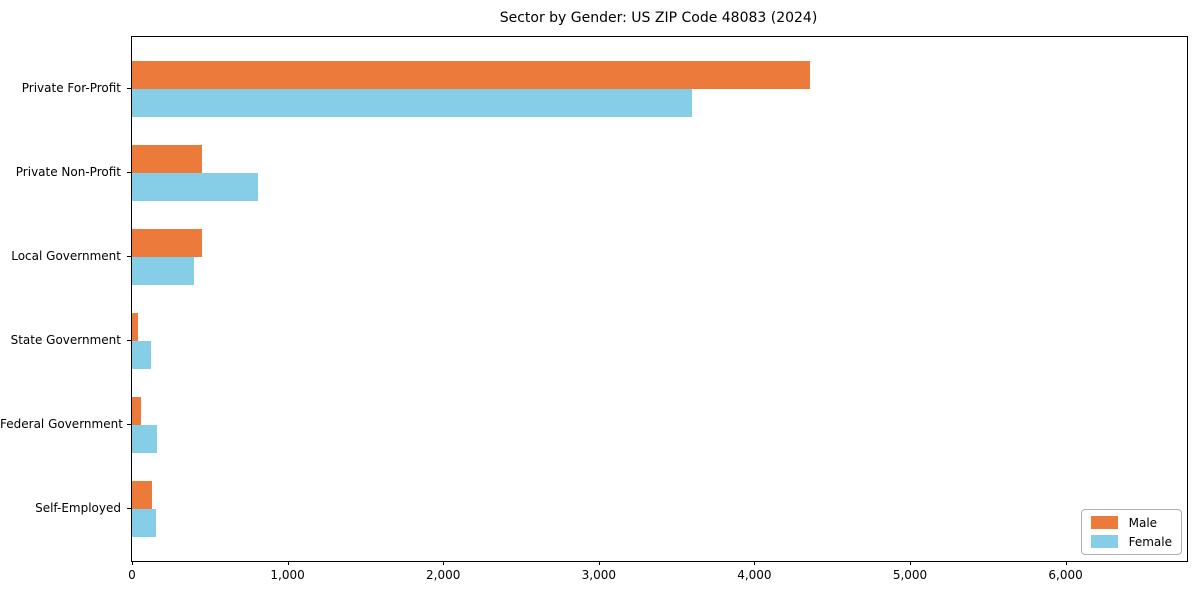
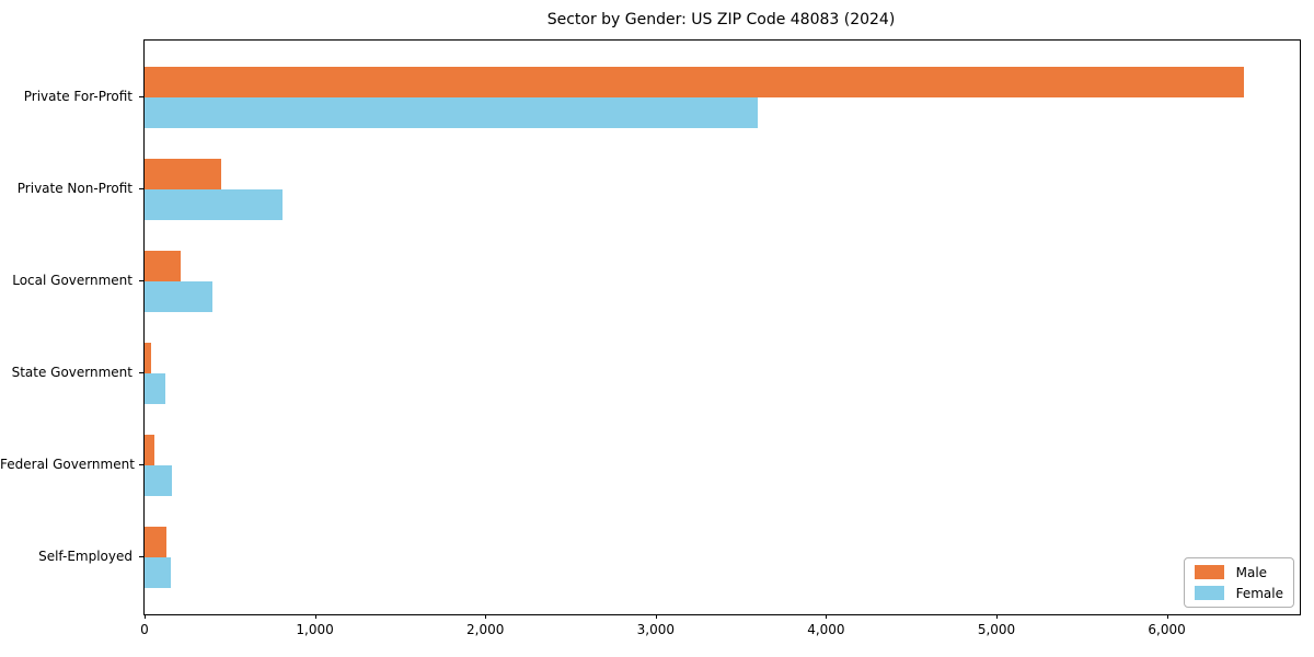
Male/Private For-Profit: 4360 -> 6450
Male/Local Government: 450 -> 210
